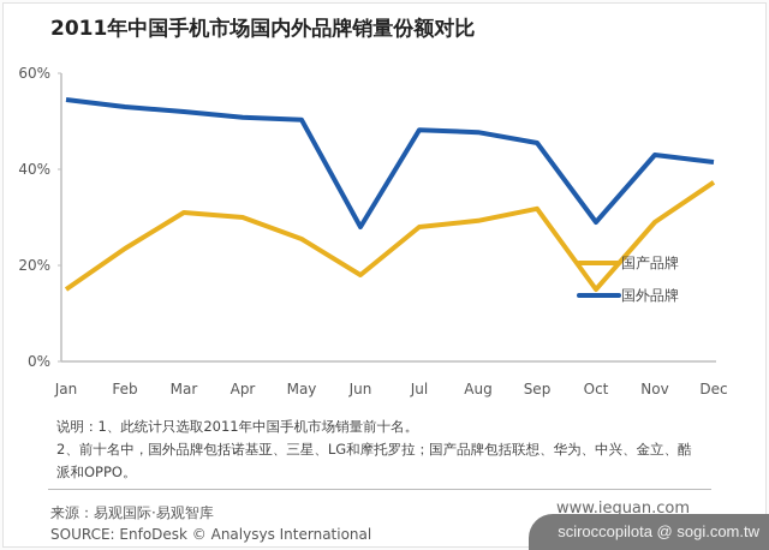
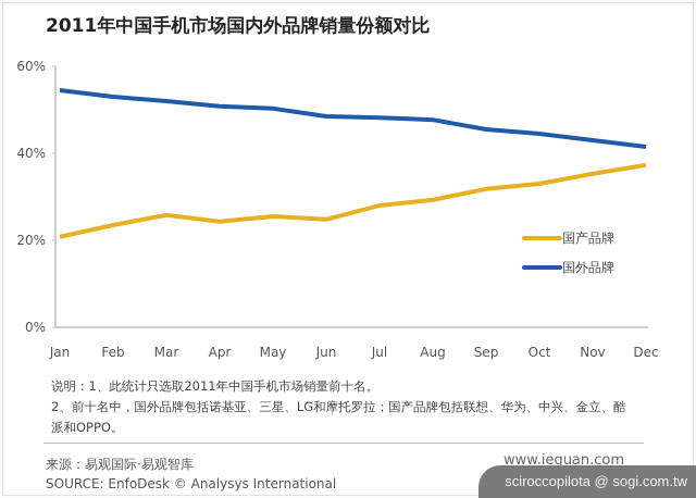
国产品牌/Jan: 15% -> 21%
国产品牌/Mar: 31% -> 26%
国产品牌/Apr: 30% -> 24%
国产品牌/Jun: 18% -> 25%
国外品牌/Jun: 28% -> 48%
国产品牌/Oct: 15% -> 33%
国外品牌/Oct: 29% -> 44%
国产品牌/Nov: 29% -> 35%
